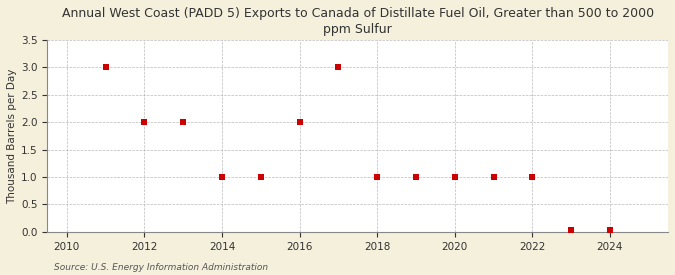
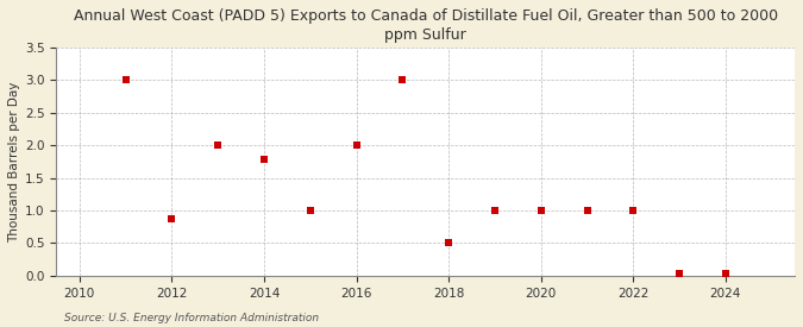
2012: 2.00 -> 0.88
2014: 1.00 -> 1.78
2018: 1.00 -> 0.50
